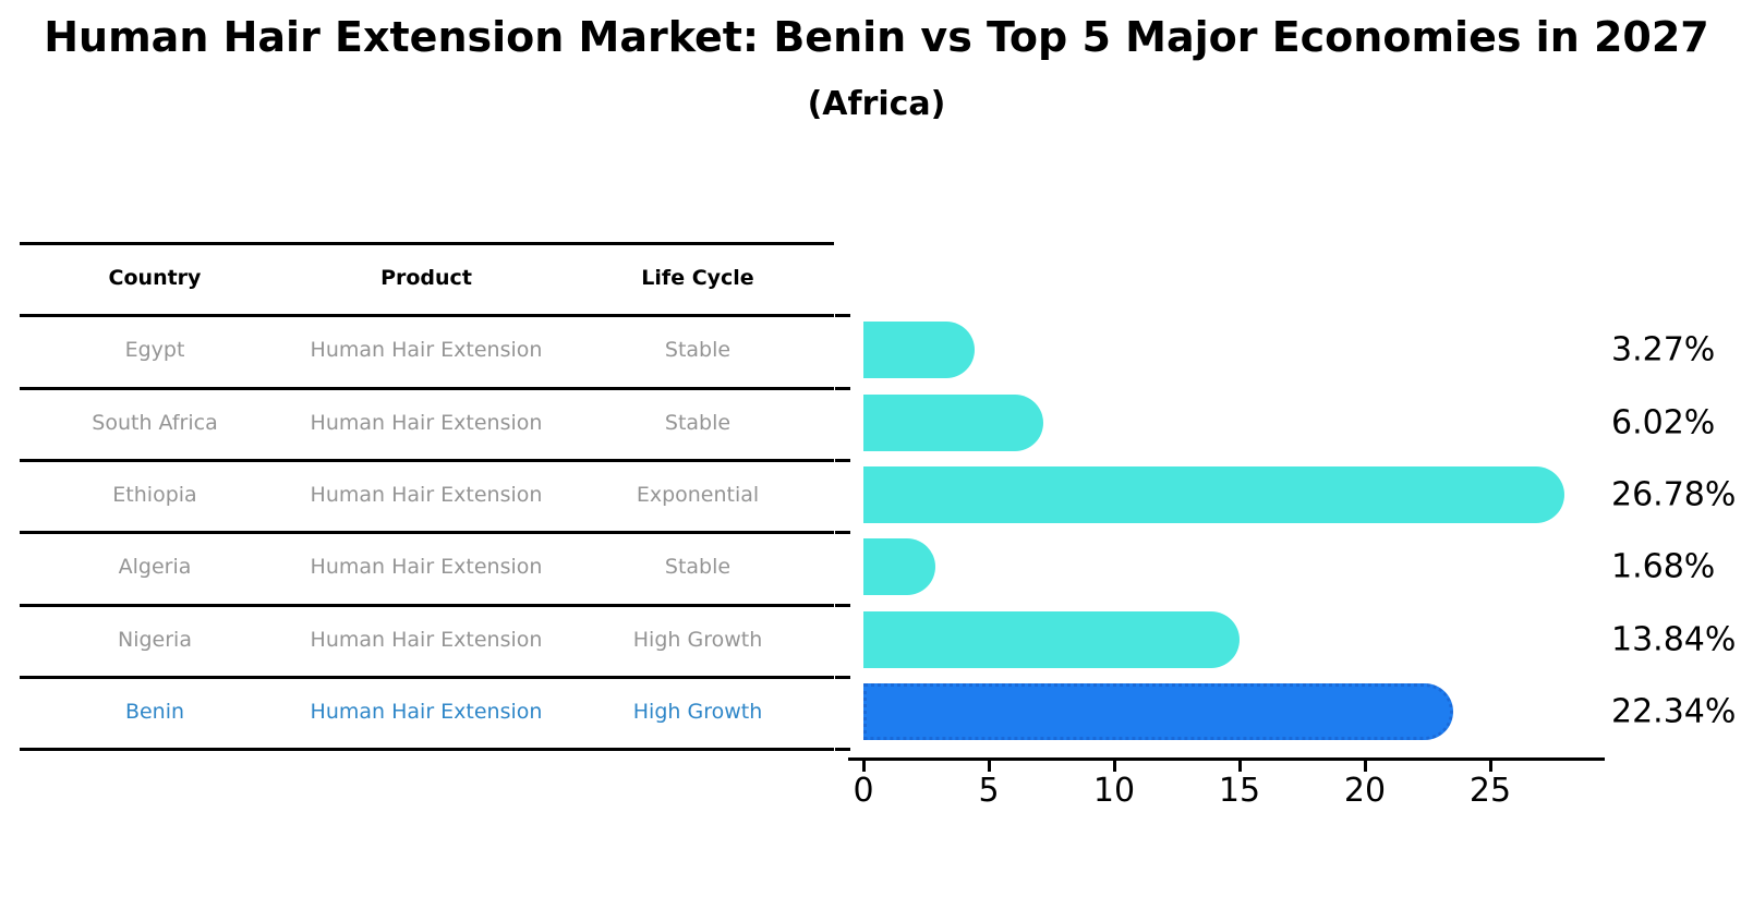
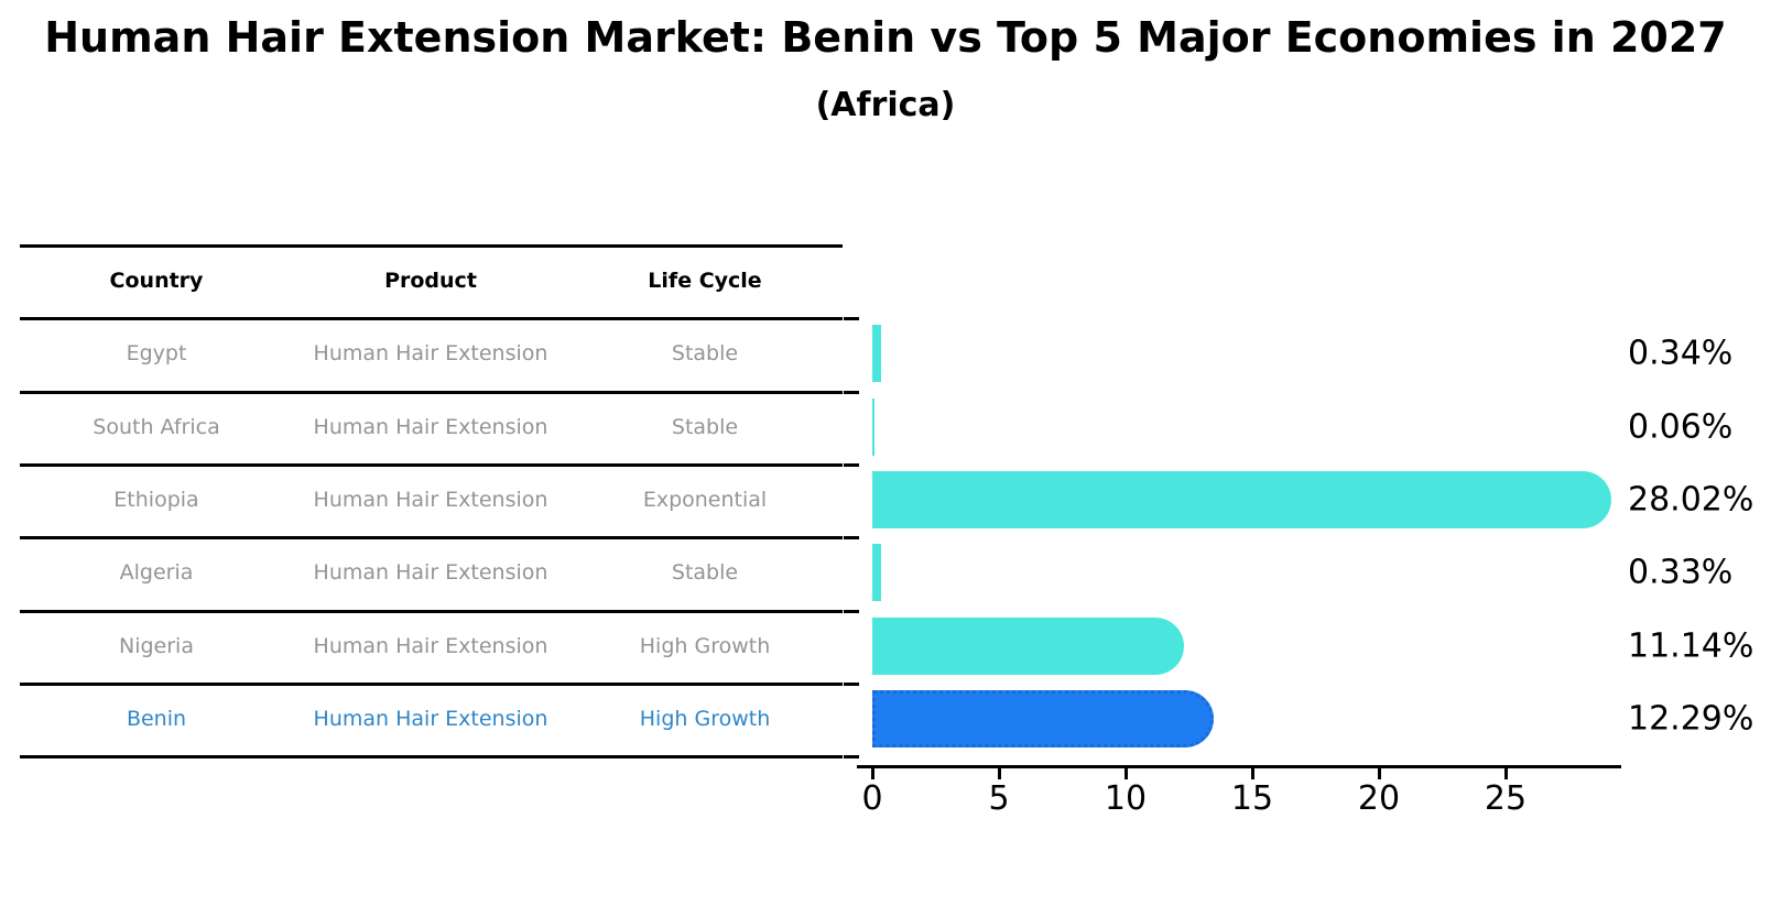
Egypt: 3.27% -> 0.34%
South Africa: 6.02% -> 0.06%
Ethiopia: 26.78% -> 28.02%
Algeria: 1.68% -> 0.33%
Nigeria: 13.84% -> 11.14%
Benin: 22.34% -> 12.29%
